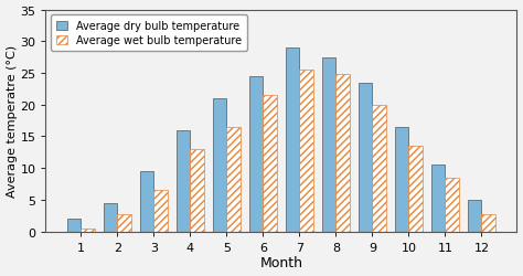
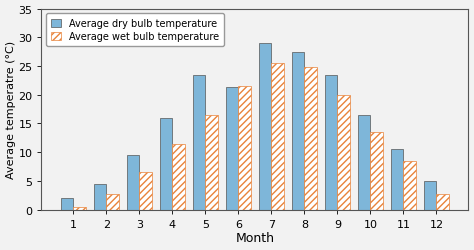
Average wet bulb temperature/4: 13.0 -> 11.4
Average dry bulb temperature/5: 21.0 -> 23.4
Average dry bulb temperature/6: 24.5 -> 21.4
